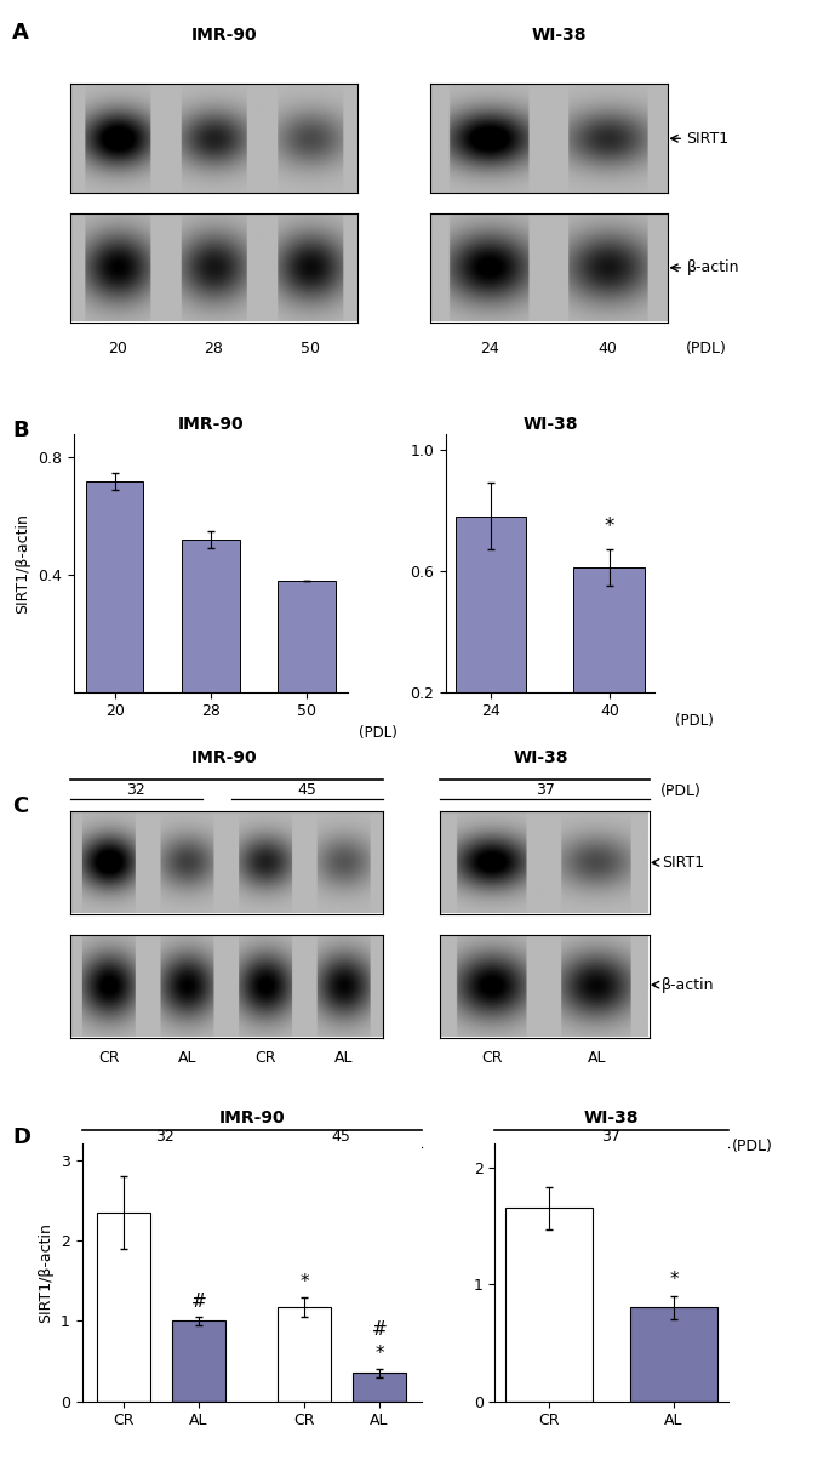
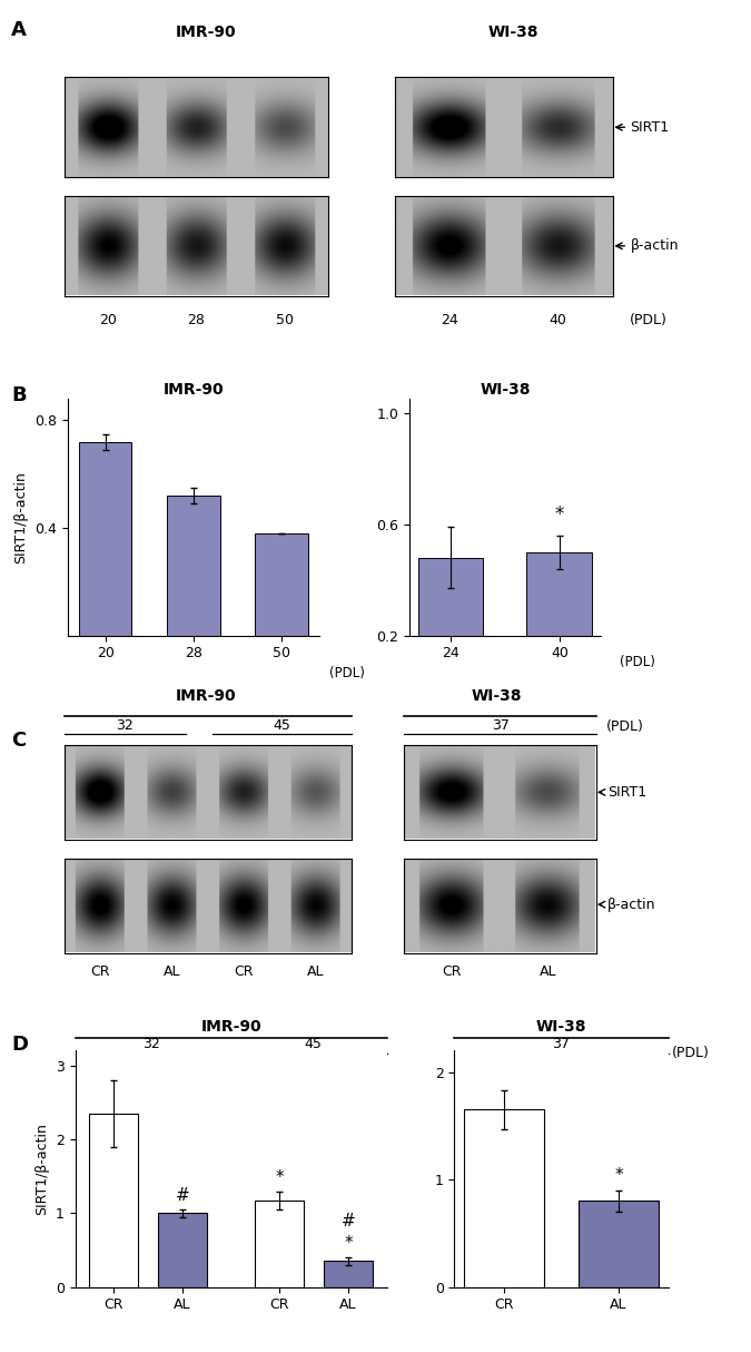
WI-38/24: 0.78 -> 0.48
WI-38/40: 0.61 -> 0.50
